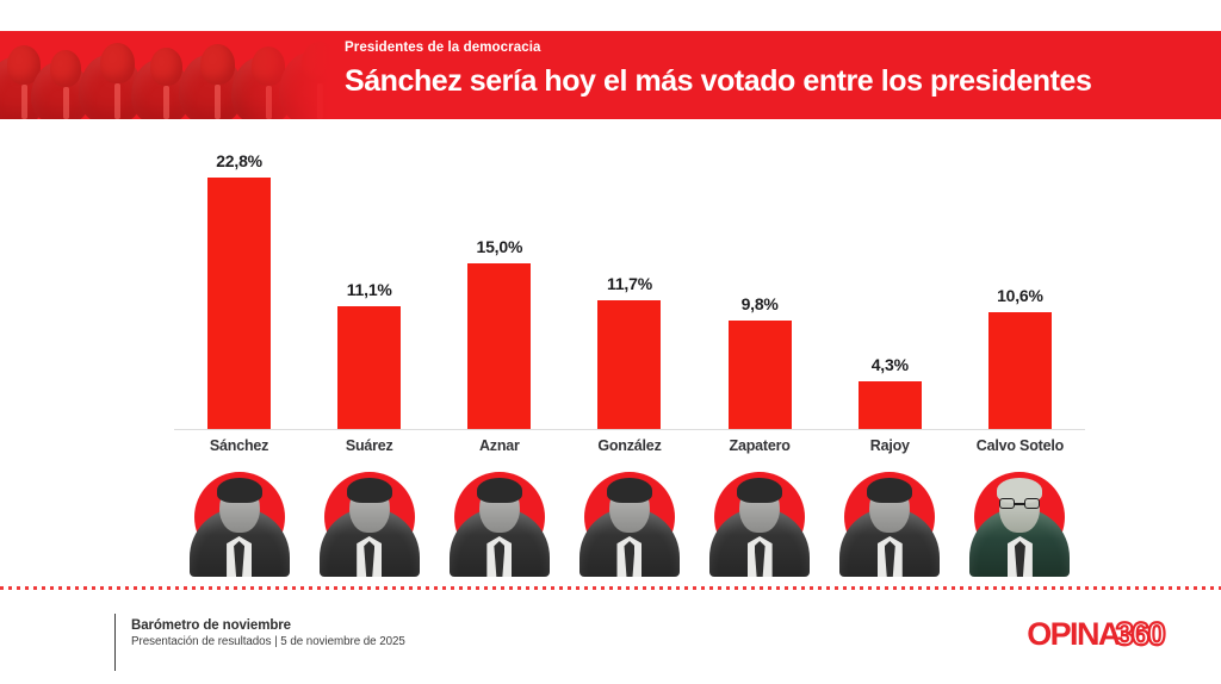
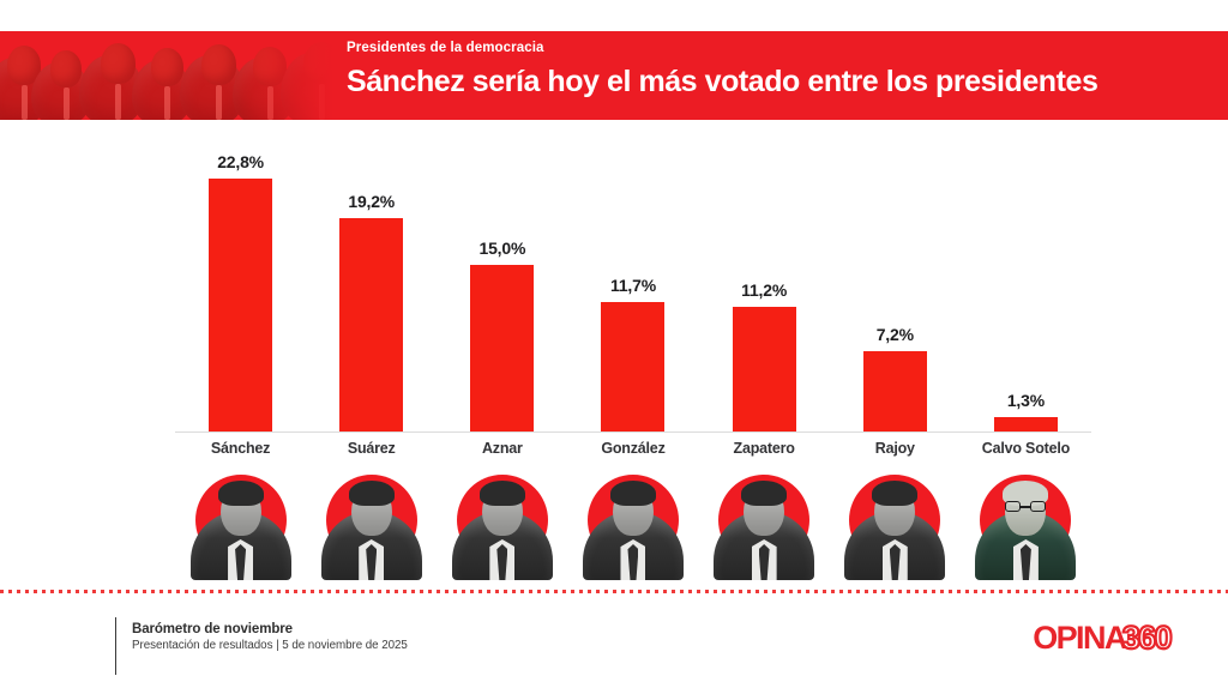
Suárez: 11,1% -> 19,2%
Zapatero: 9,8% -> 11,2%
Rajoy: 4,3% -> 7,2%
Calvo Sotelo: 10,6% -> 1,3%
